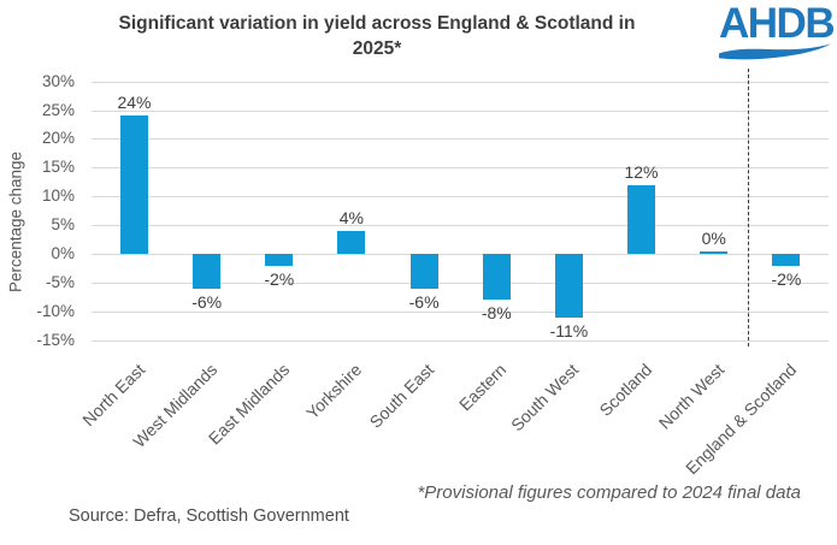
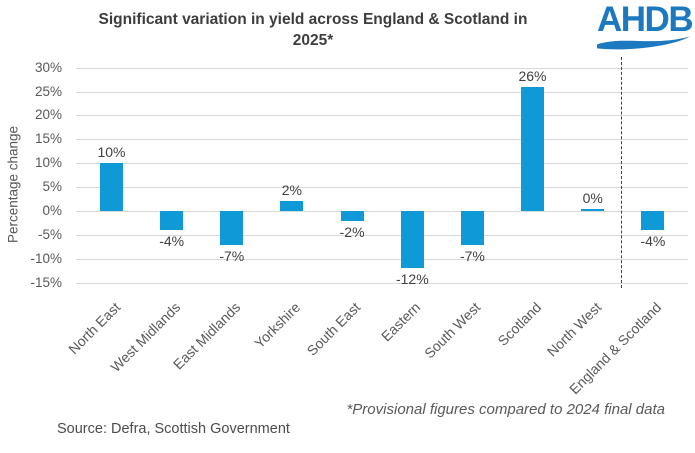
North East: 24% -> 10%
West Midlands: -6% -> -4%
East Midlands: -2% -> -7%
Yorkshire: 4% -> 2%
South East: -6% -> -2%
Eastern: -8% -> -12%
South West: -11% -> -7%
Scotland: 12% -> 26%
England & Scotland: -2% -> -4%
